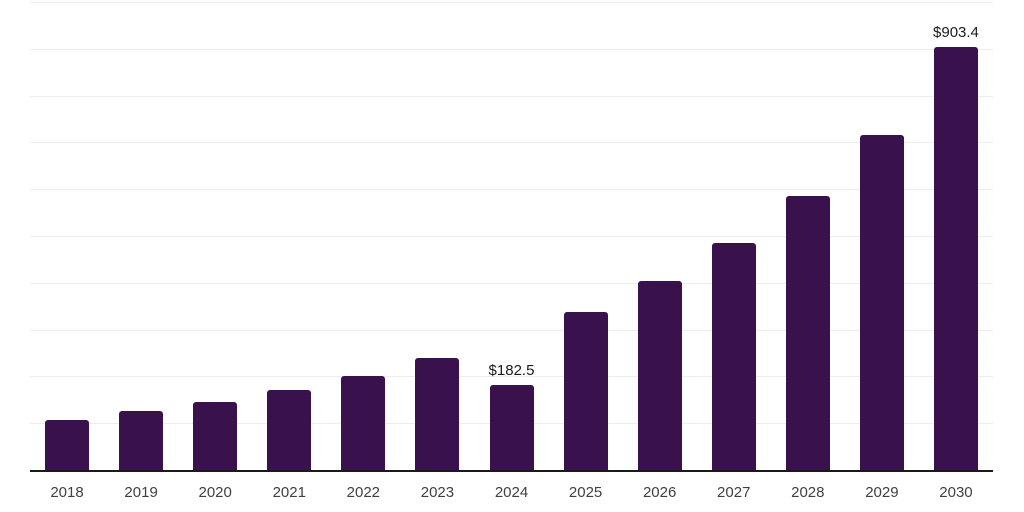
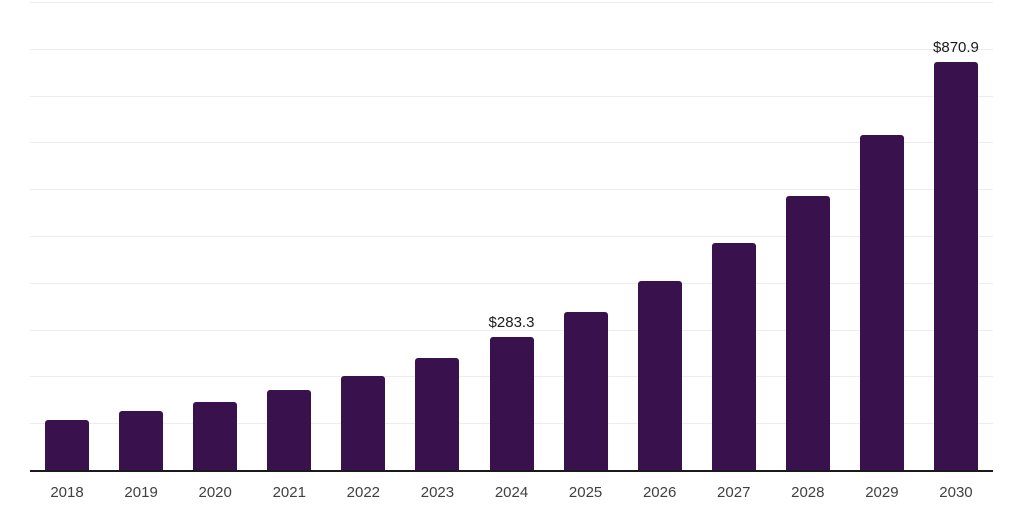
2024: $182.5 -> $283.3
2030: $903.4 -> $870.9
